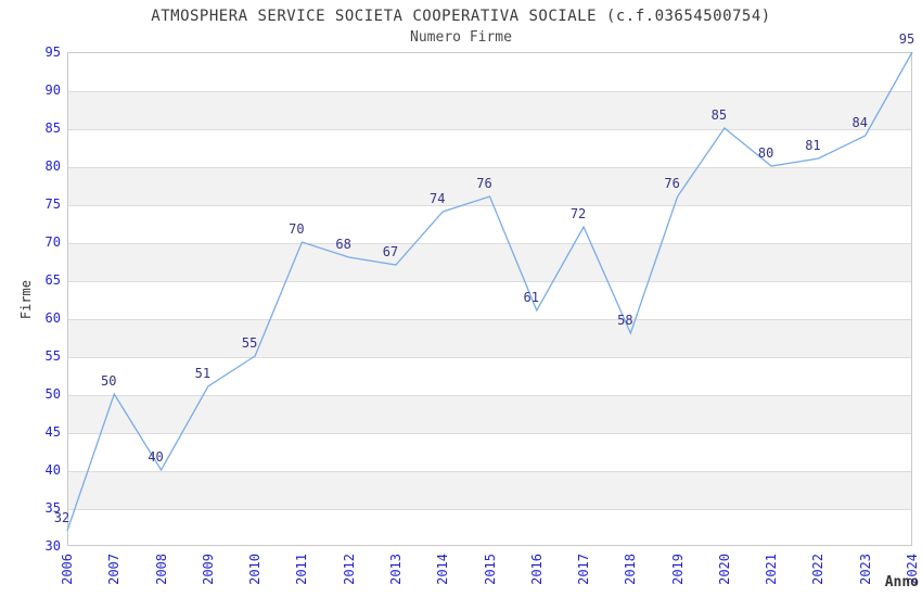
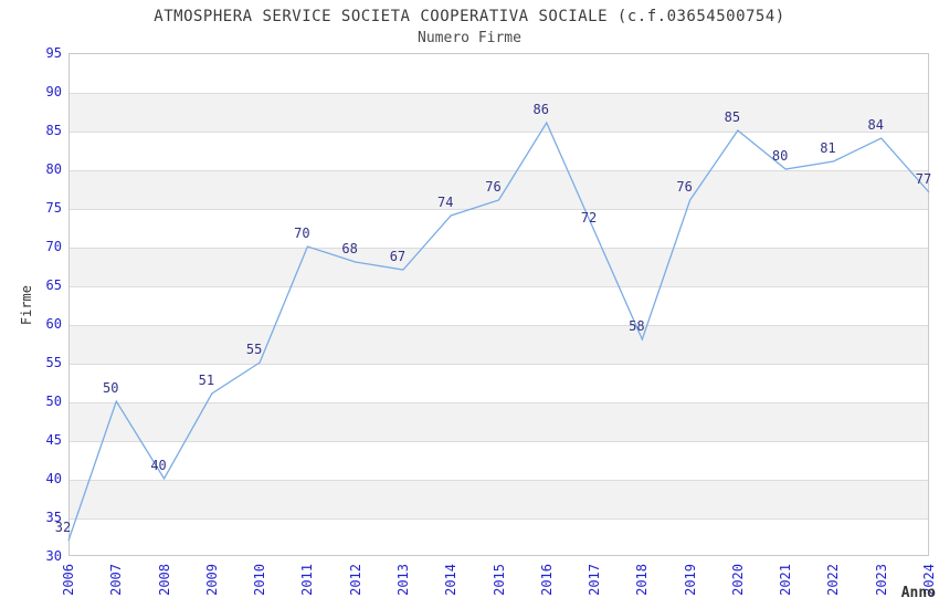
2016: 61 -> 86
2024: 95 -> 77
